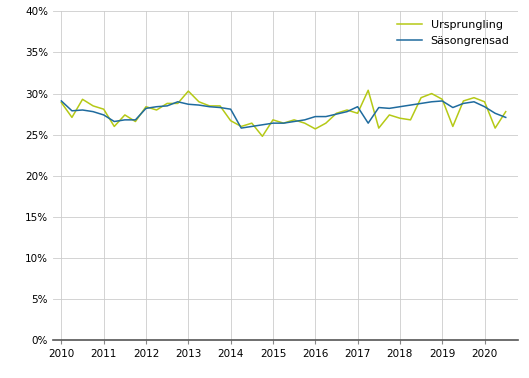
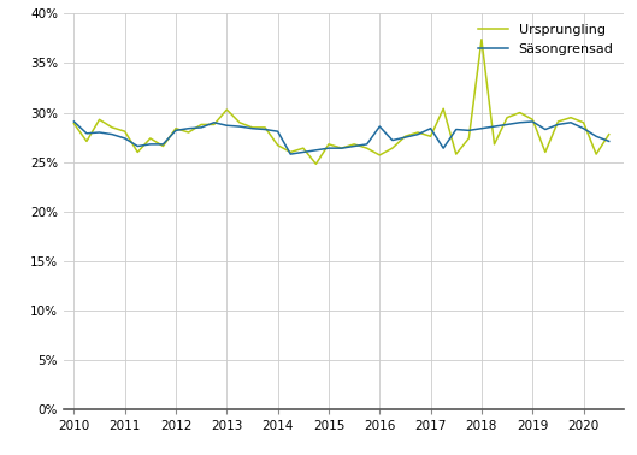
Säsongrensad/2016: 27.2% -> 28.6%
Ursprungling/2018: 27.0% -> 37.4%
